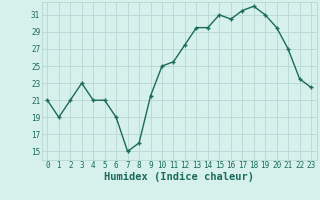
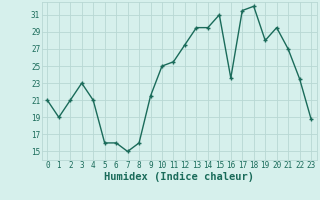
5: 21.0 -> 16.0
6: 19.0 -> 16.0
16: 30.5 -> 23.6
19: 31.0 -> 28.0
23: 22.5 -> 18.8
